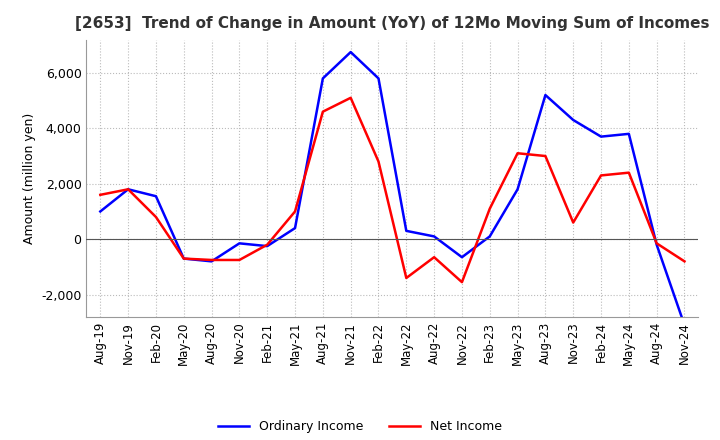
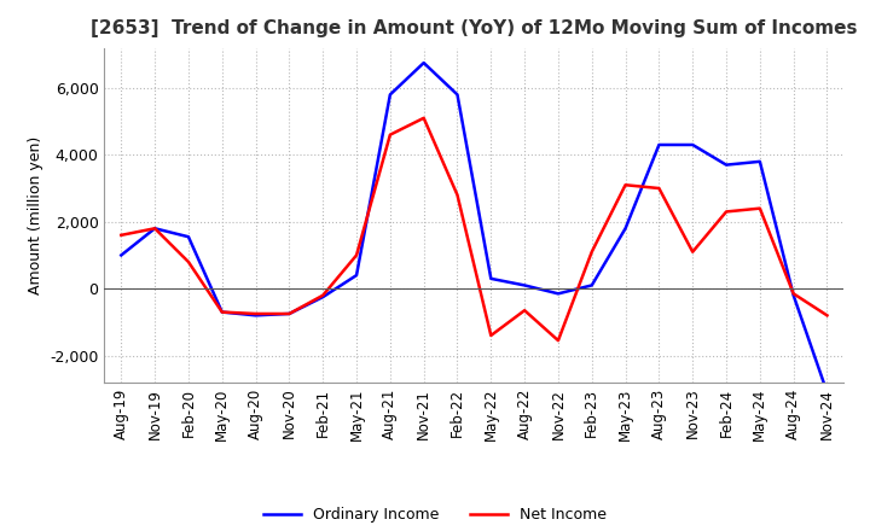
Ordinary Income/Nov-20: -150 -> -750
Ordinary Income/Nov-22: -650 -> -150
Ordinary Income/Aug-23: 5,200 -> 4,300
Net Income/Nov-23: 600 -> 1,100
